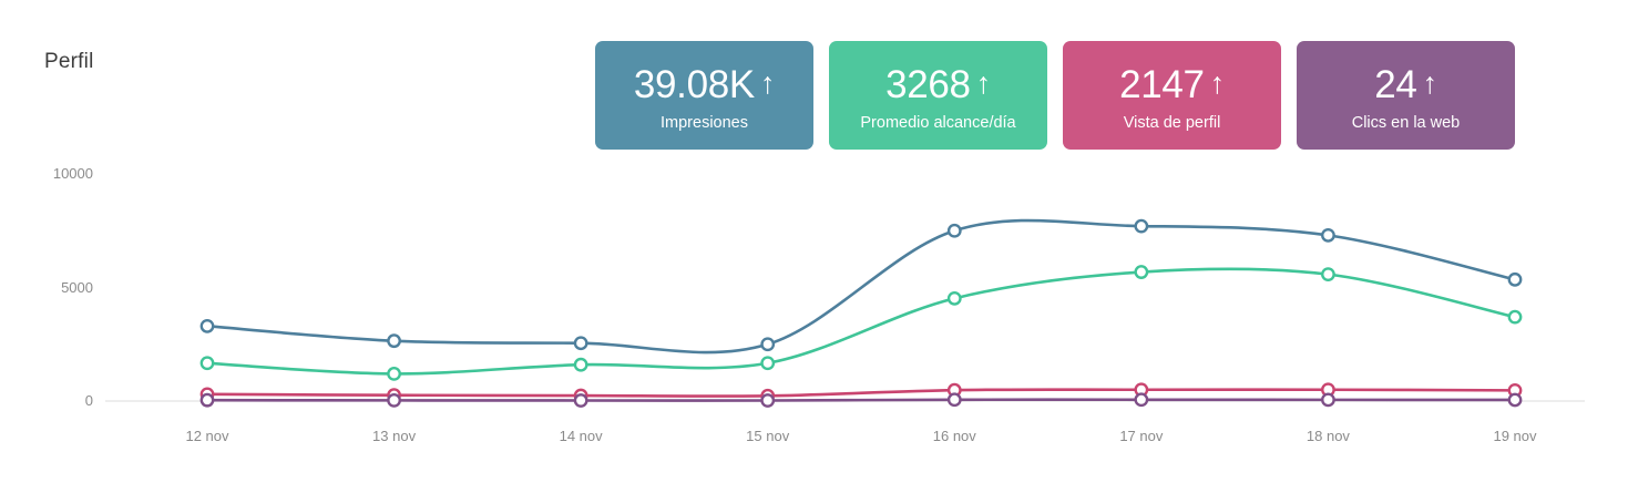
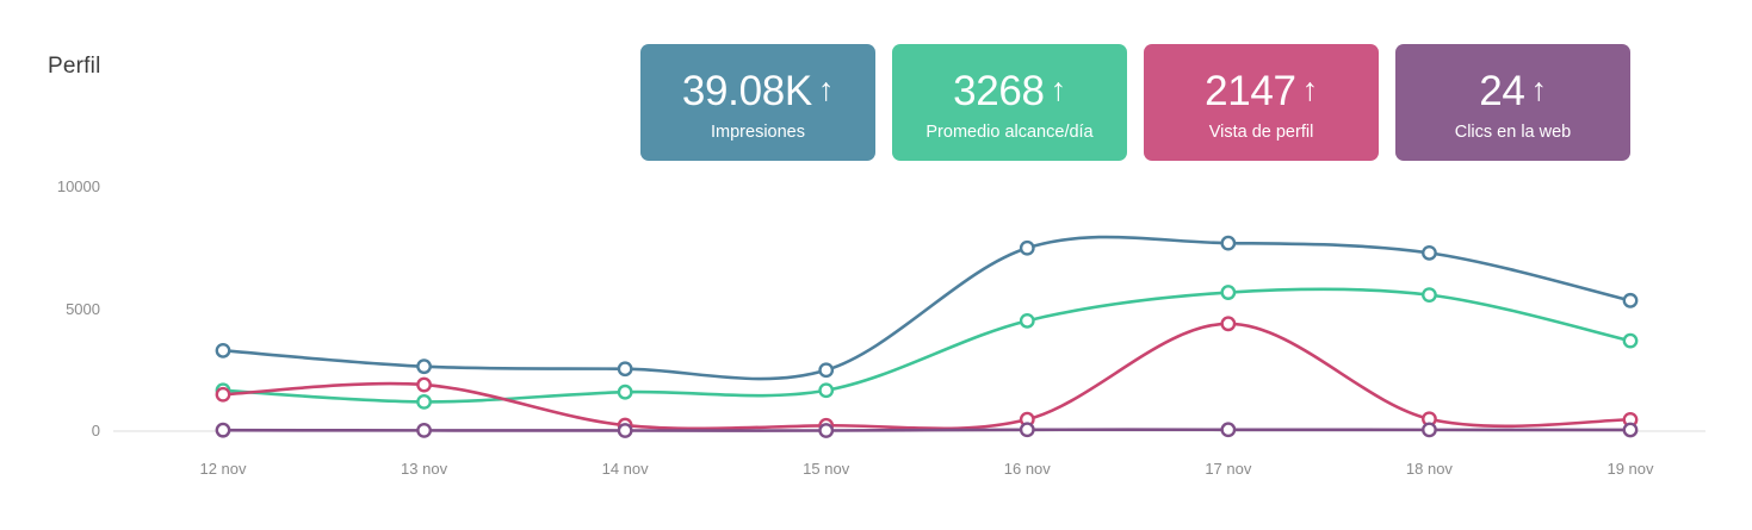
Vista de perfil/12 nov: 300 -> 1500
Vista de perfil/13 nov: 300 -> 1900
Vista de perfil/17 nov: 500 -> 4400
